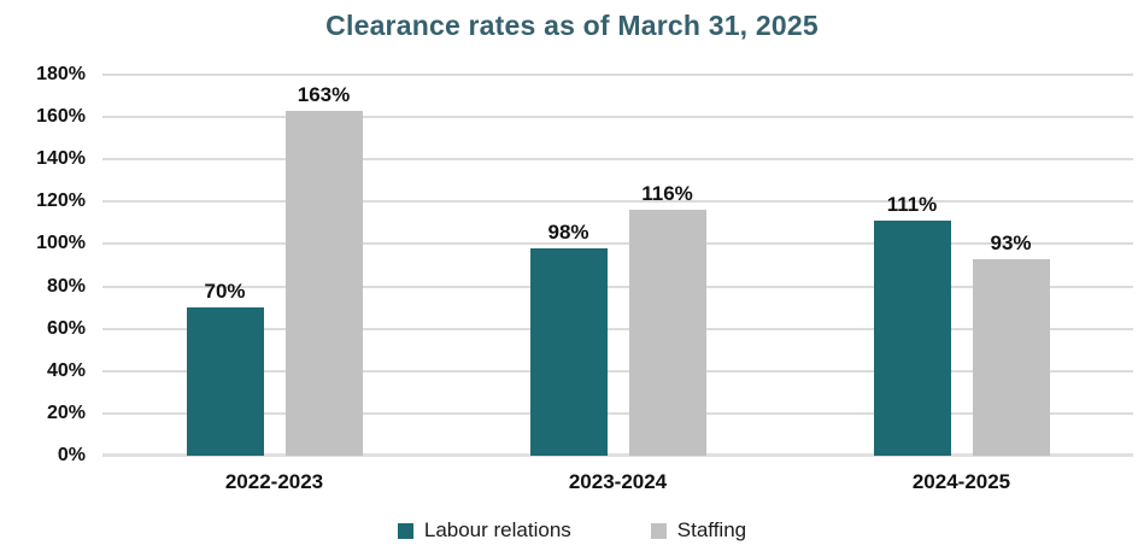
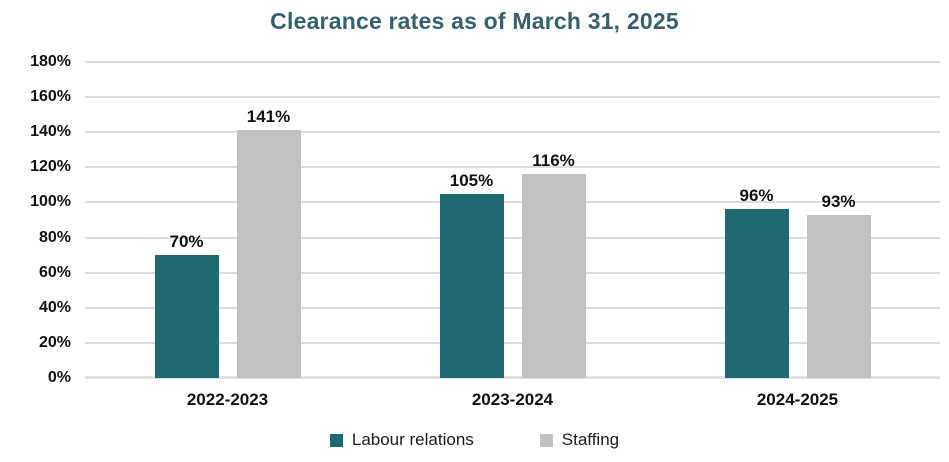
Staffing/2022-2023: 163% -> 141%
Labour relations/2023-2024: 98% -> 105%
Labour relations/2024-2025: 111% -> 96%
